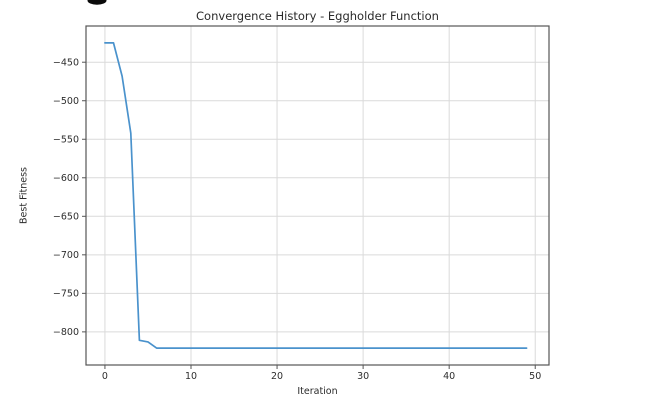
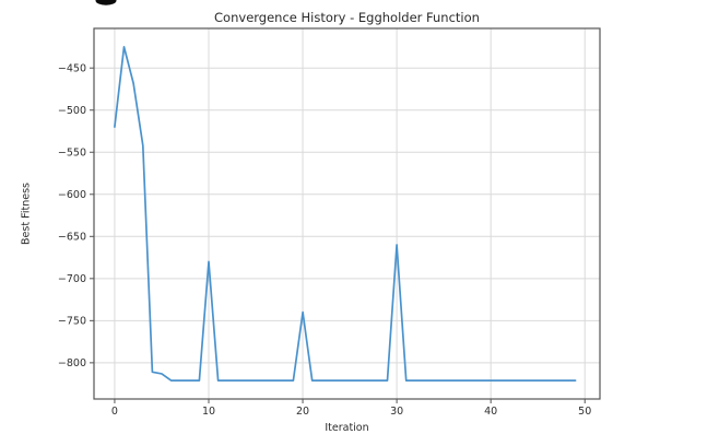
0: -420 -> -520
10: -820 -> -680
20: -820 -> -740
30: -820 -> -660
